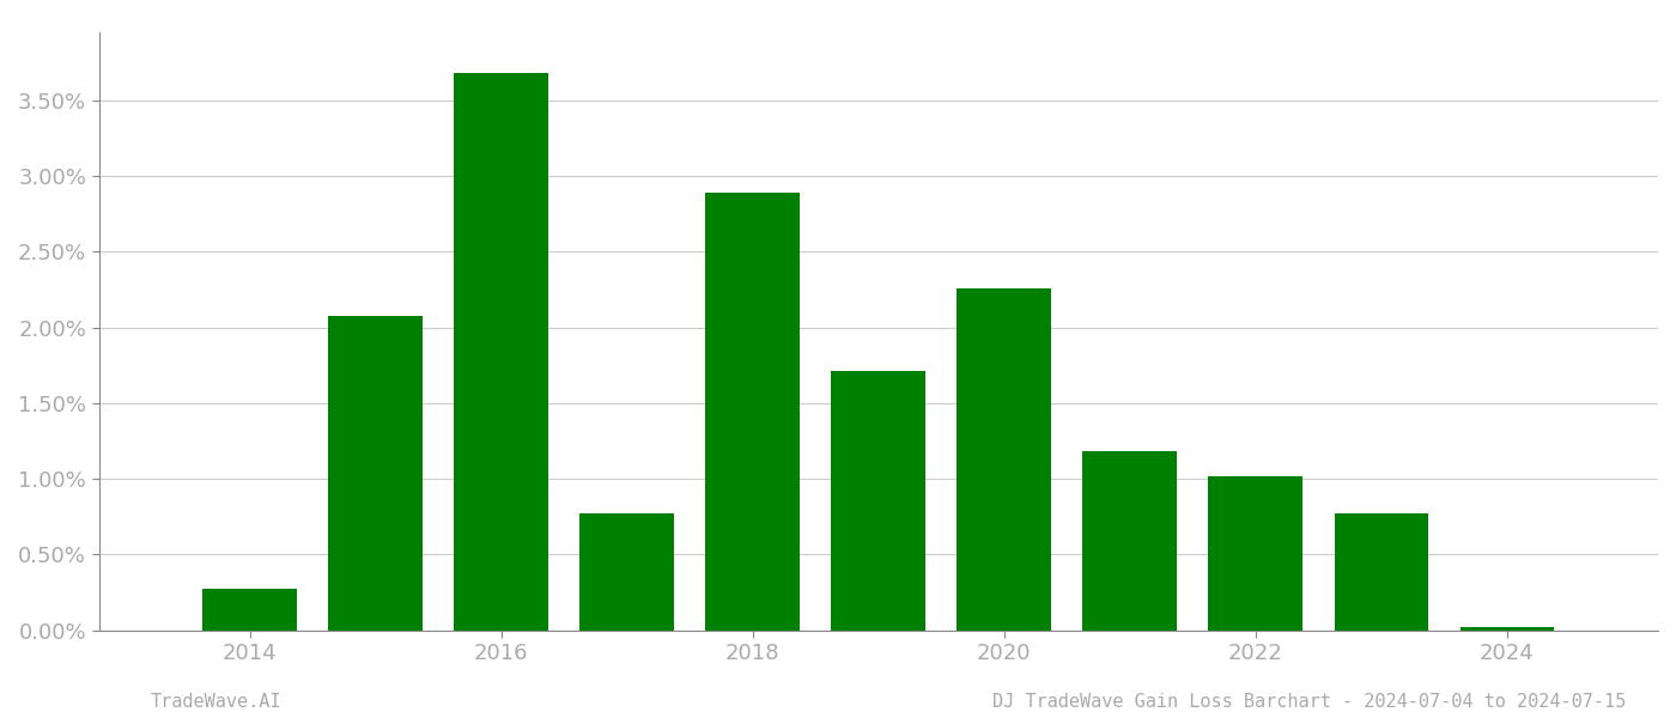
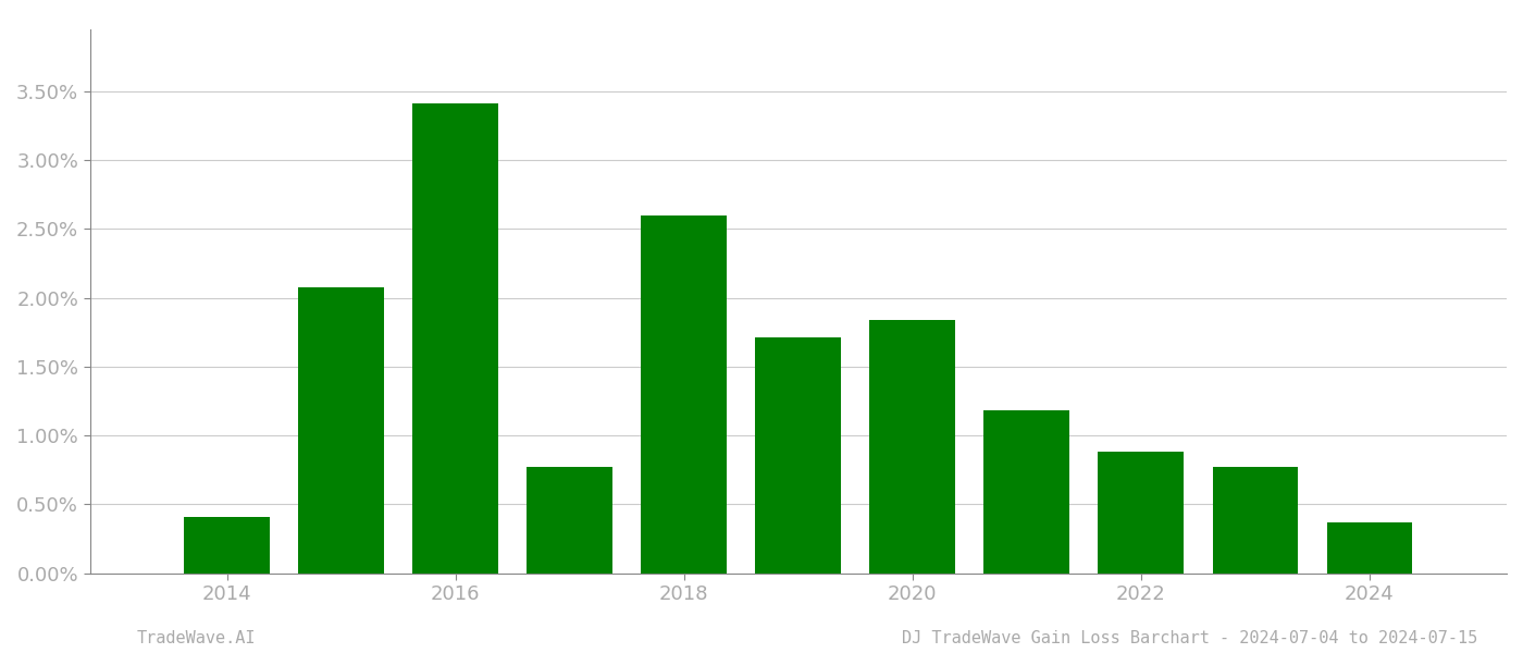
2014: 0.27% -> 0.41%
2016: 3.68% -> 3.41%
2018: 2.89% -> 2.60%
2020: 2.26% -> 1.84%
2022: 1.02% -> 0.88%
2024: 0.02% -> 0.37%
